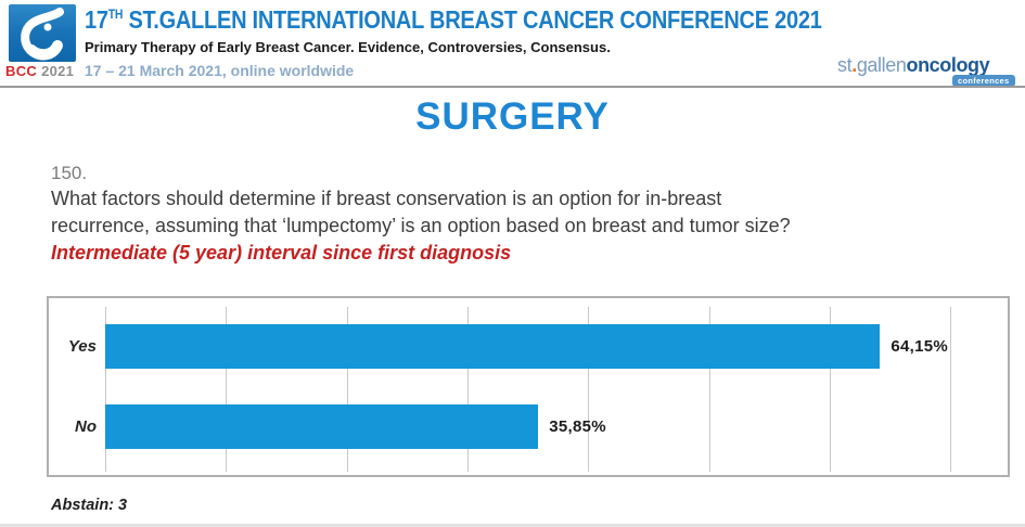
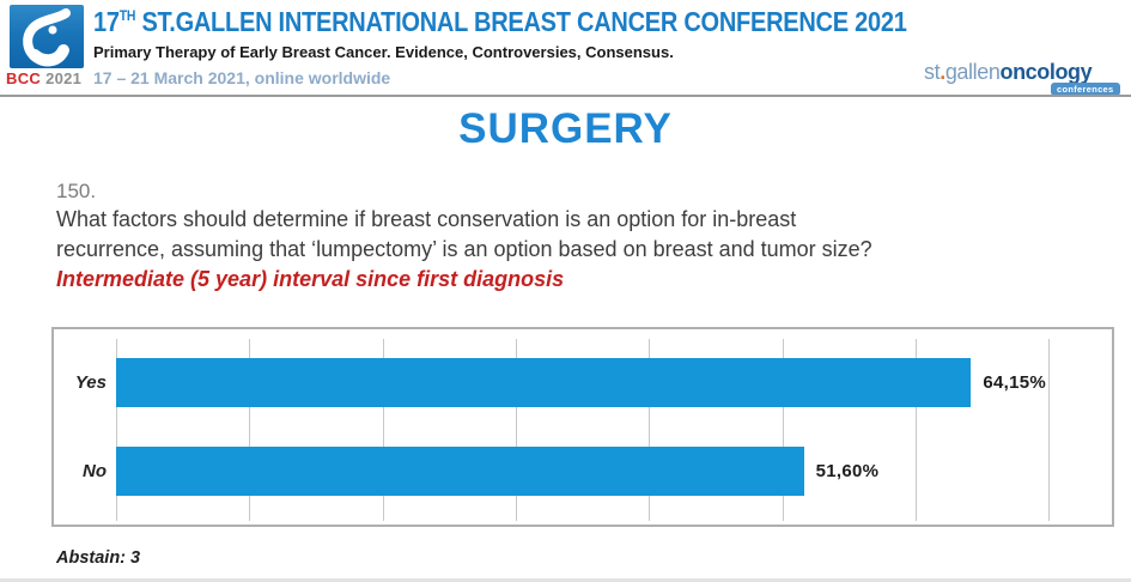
No: 35,85% -> 51,60%
